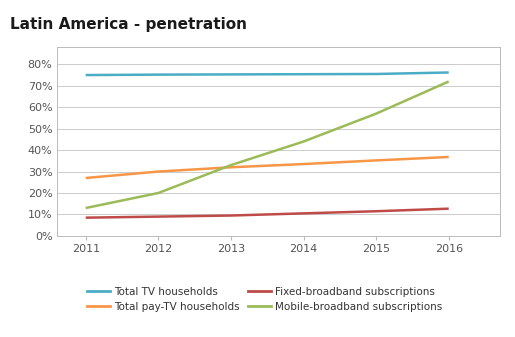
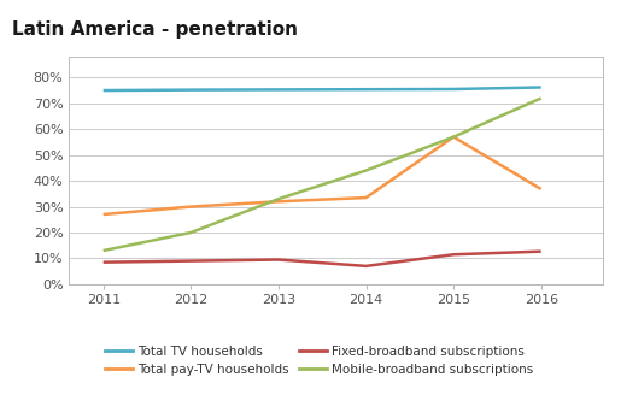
Fixed-broadband subscriptions/2014: 10.5% -> 7.0%
Total pay-TV households/2015: 35.2% -> 57.0%
